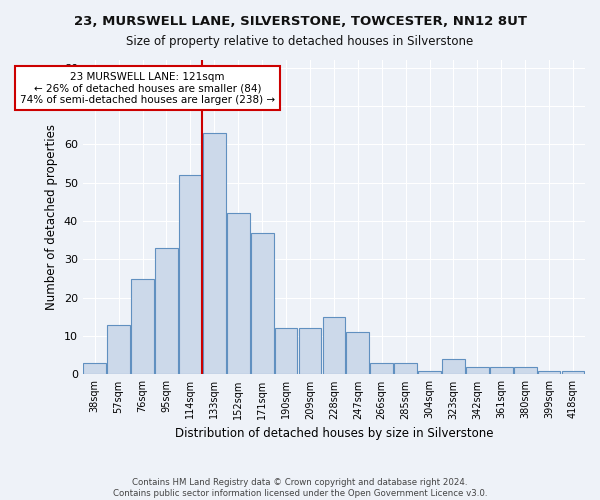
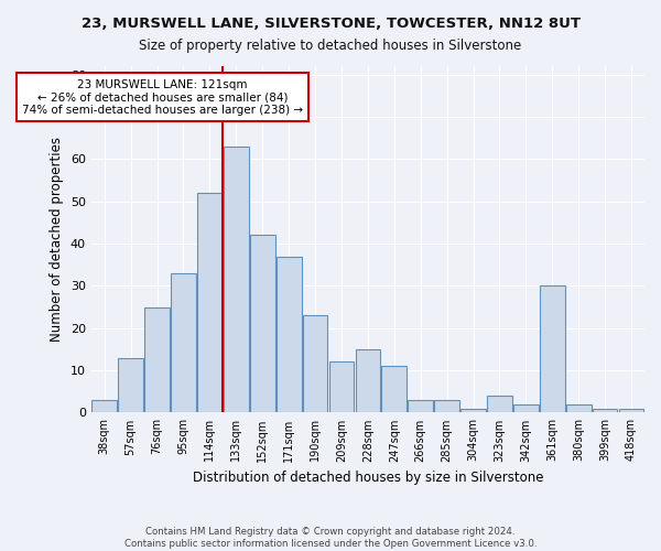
190sqm: 12 -> 23
361sqm: 2 -> 30
